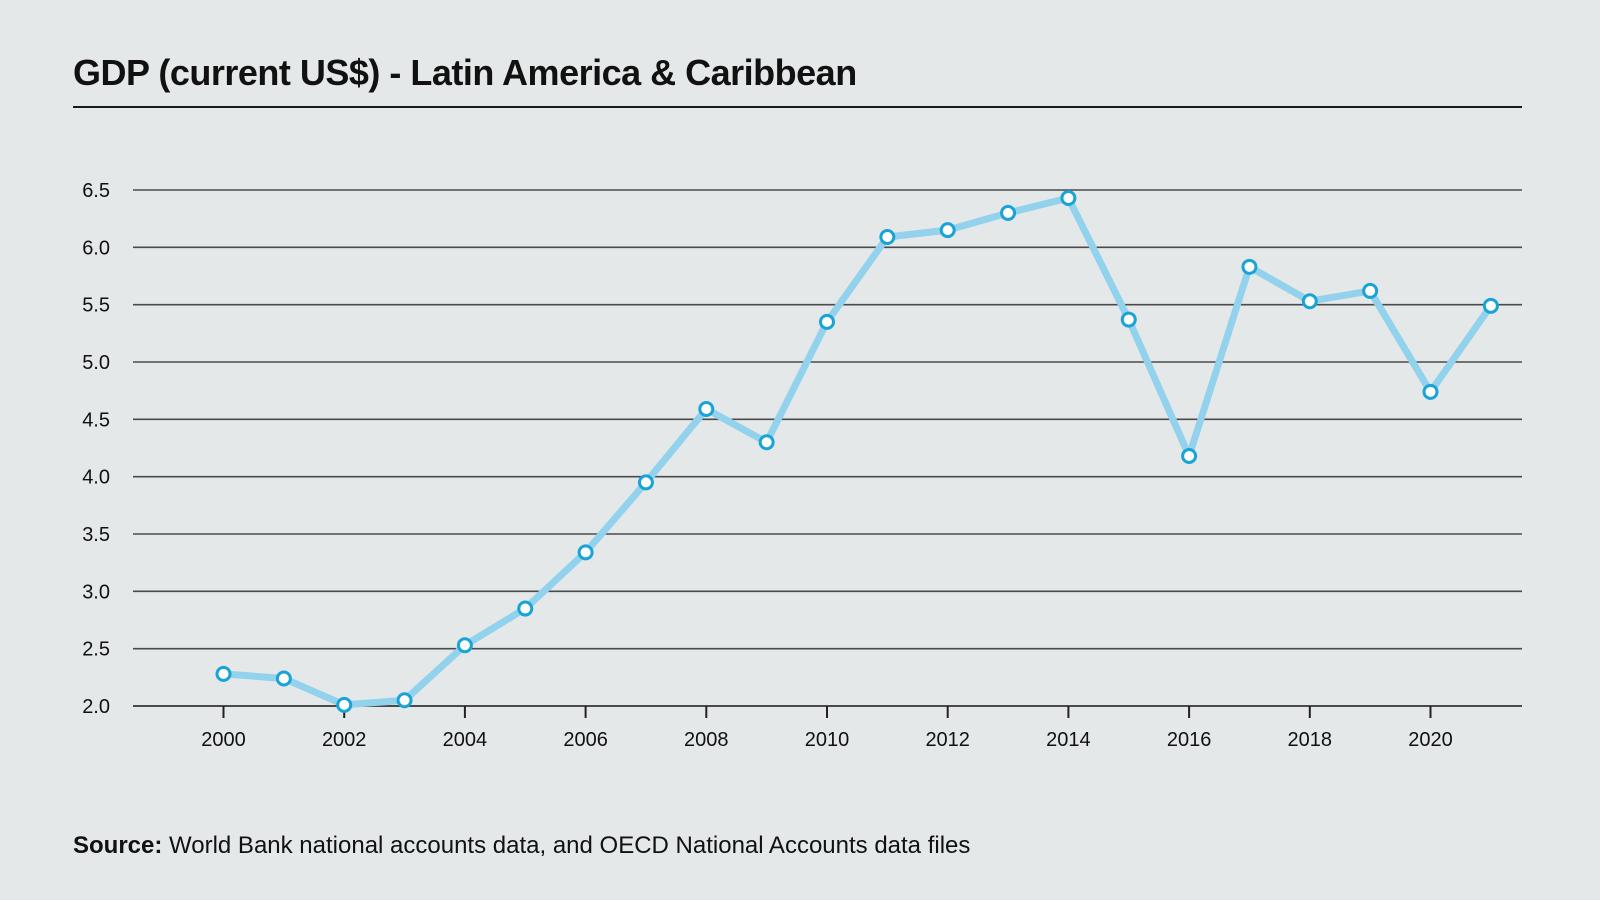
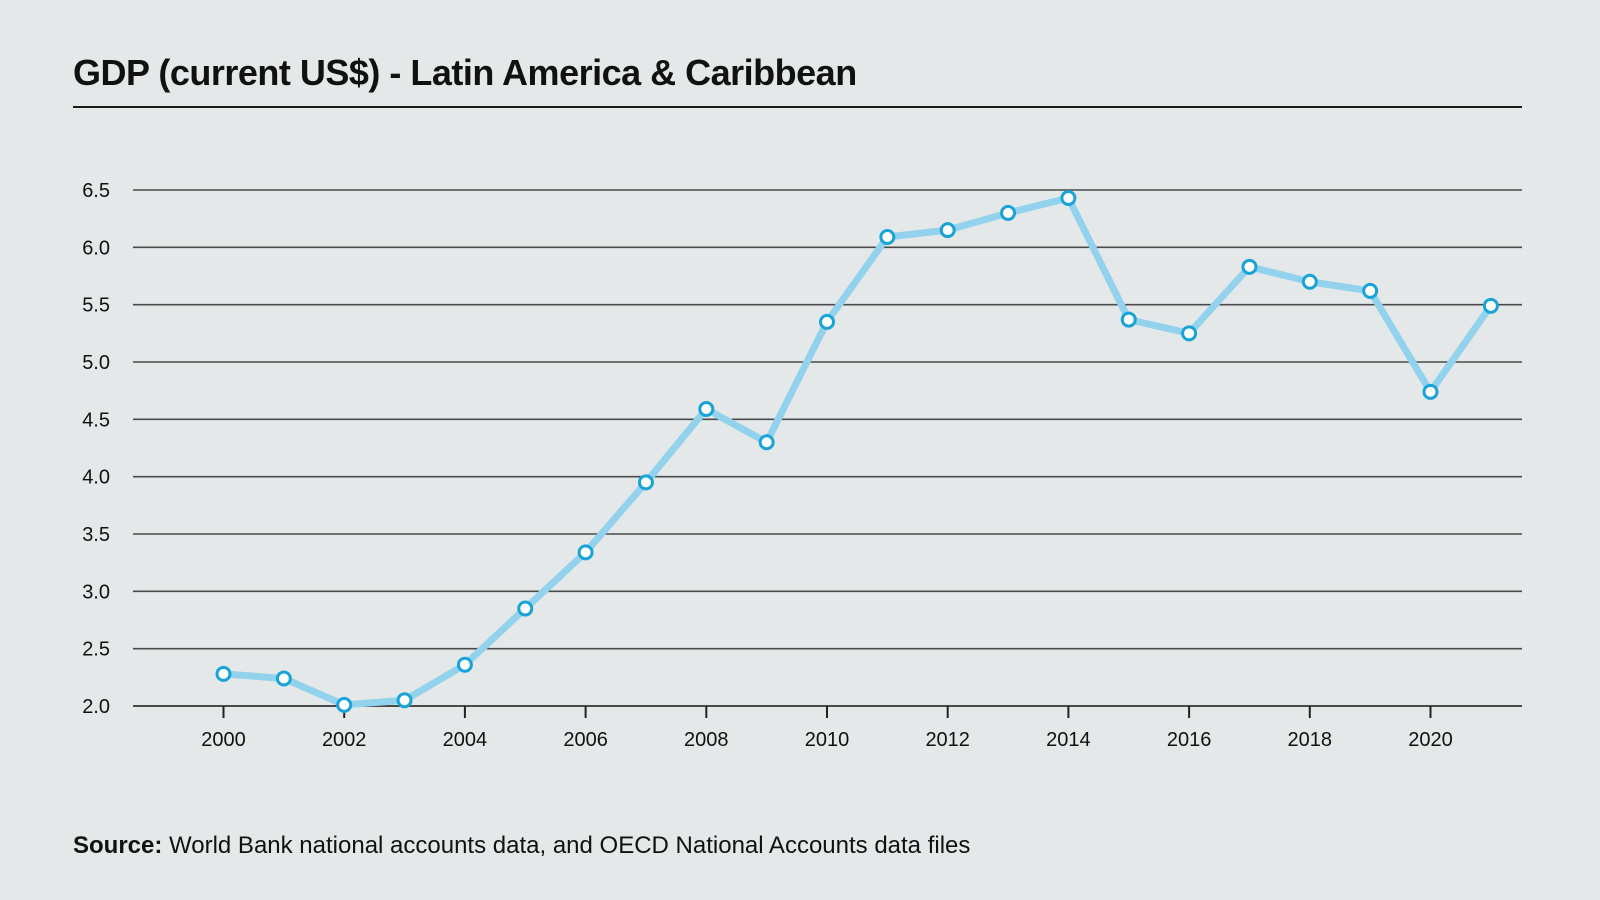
2004: 2.53 -> 2.36
2016: 4.18 -> 5.25
2018: 5.53 -> 5.70
